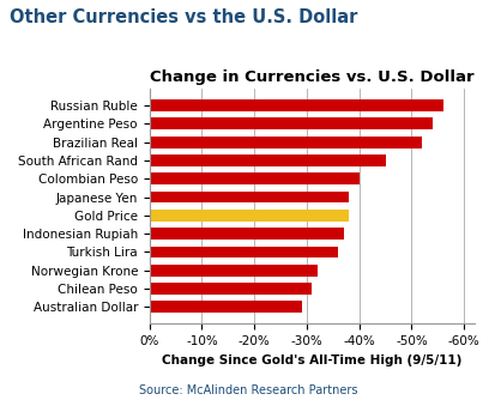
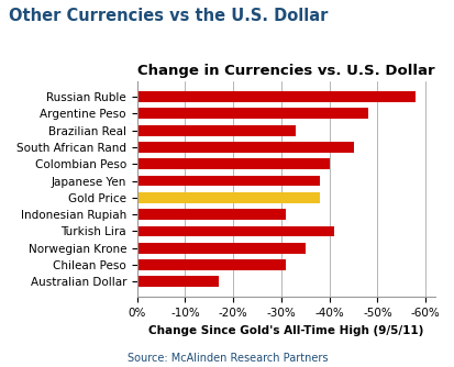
Russian Ruble: -56% -> -58%
Argentine Peso: -54% -> -48%
Brazilian Real: -52% -> -33%
Indonesian Rupiah: -37% -> -31%
Turkish Lira: -36% -> -41%
Norwegian Krone: -32% -> -35%
Australian Dollar: -29% -> -17%
